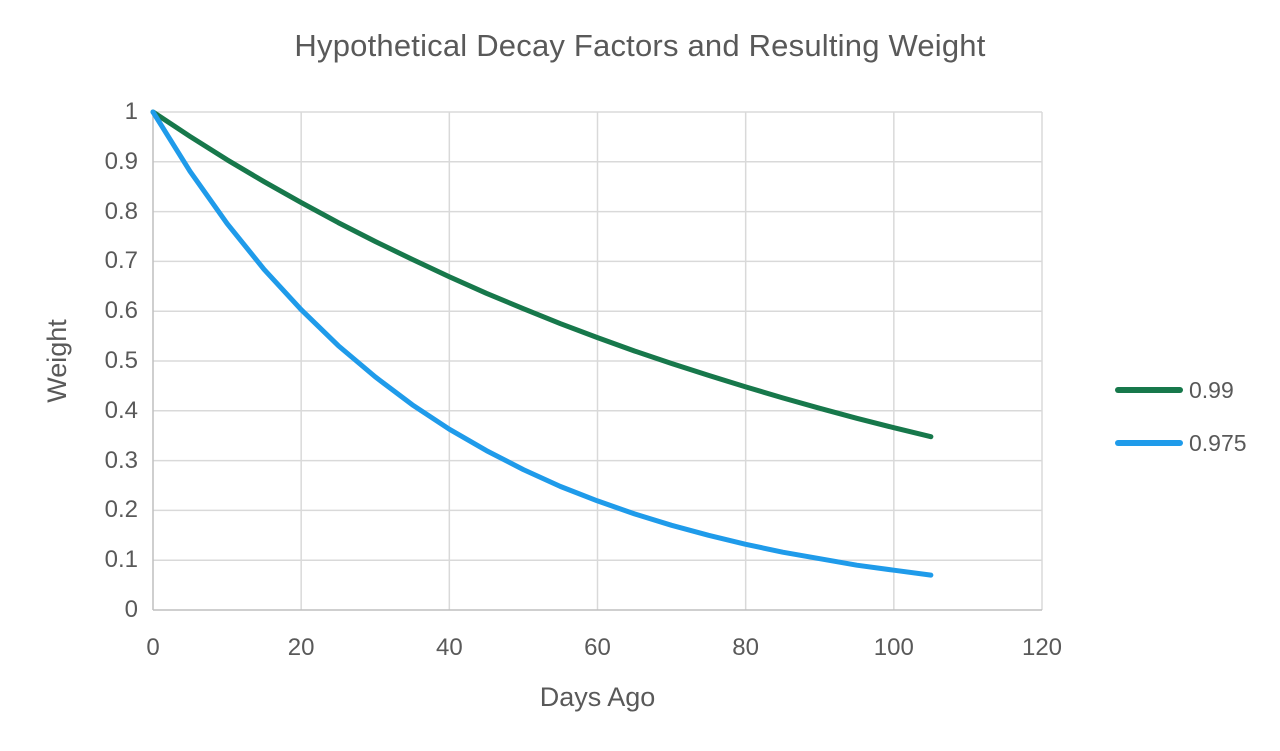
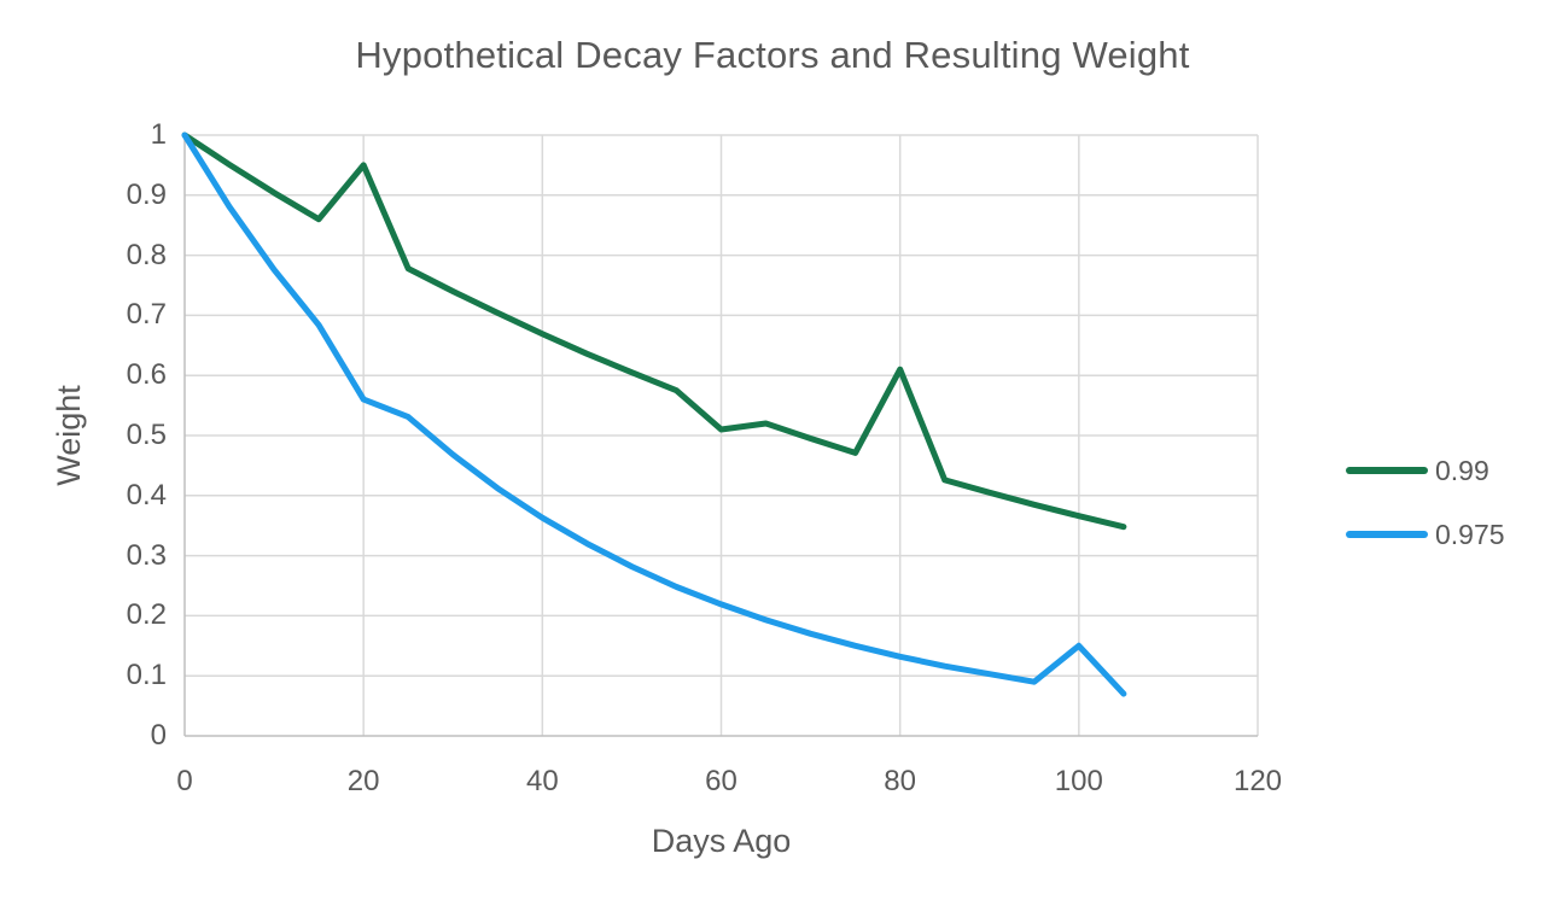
0.99/20: 0.82 -> 0.95
0.975/20: 0.60 -> 0.56
0.99/60: 0.55 -> 0.51
0.99/80: 0.45 -> 0.61
0.975/100: 0.08 -> 0.15
